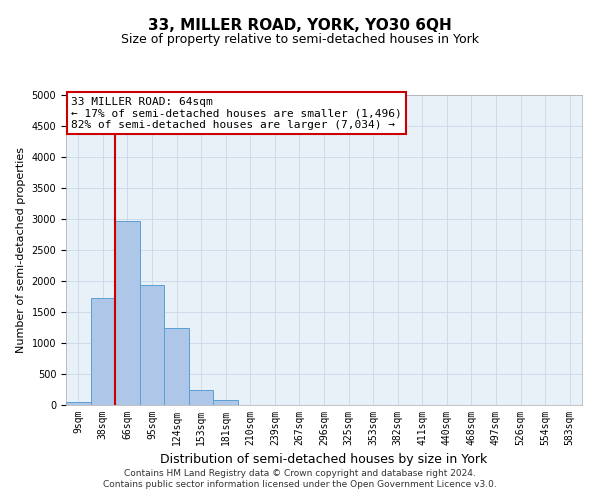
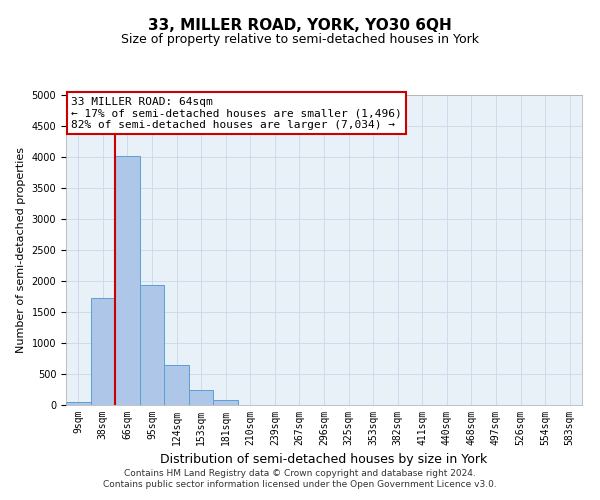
66sqm: 2960 -> 4020
124sqm: 1240 -> 650
